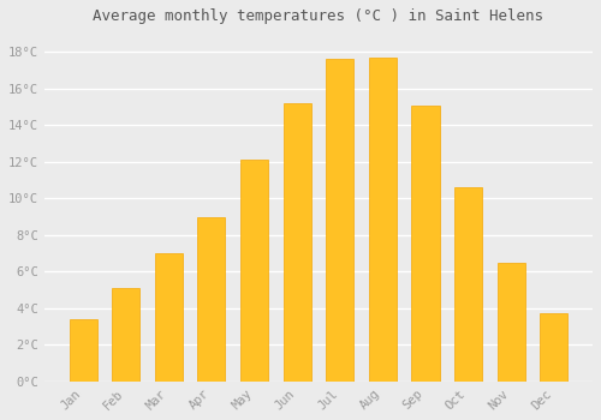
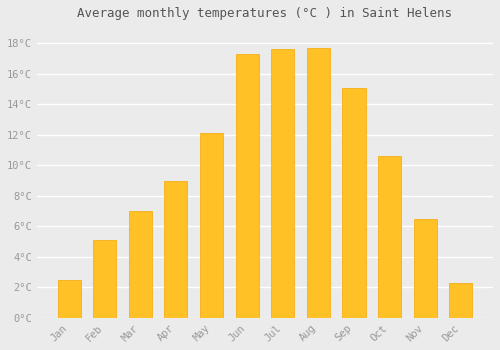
Jan: 3.4°C -> 2.5°C
Jun: 15.2°C -> 17.3°C
Dec: 3.7°C -> 2.3°C
